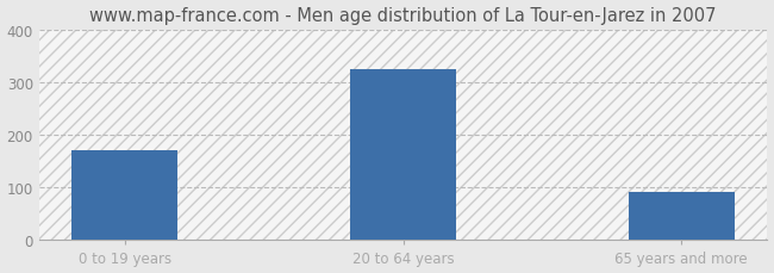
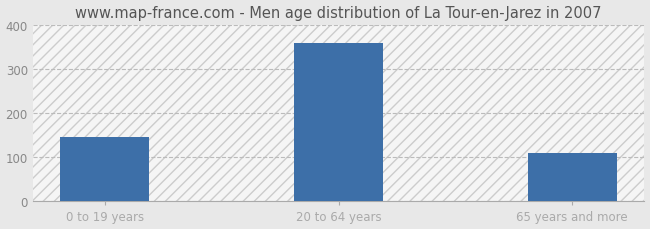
0 to 19 years: 170 -> 145
20 to 64 years: 325 -> 360
65 years and more: 92 -> 110
